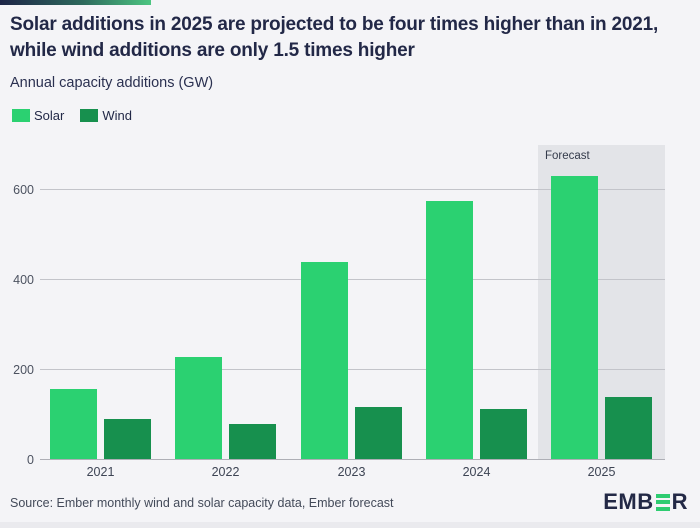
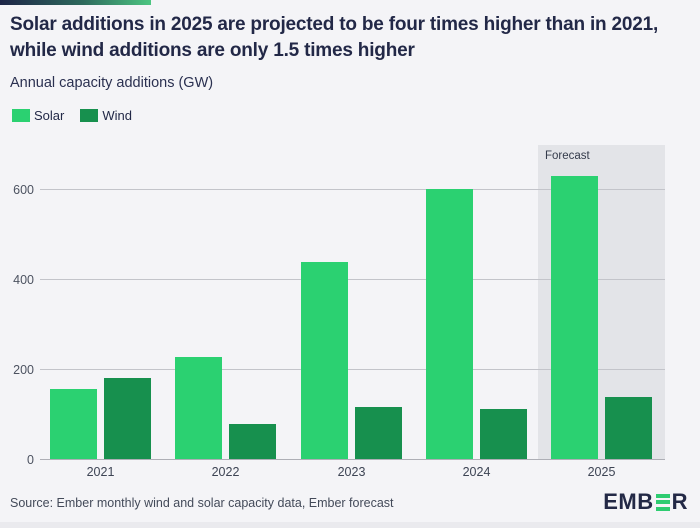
Wind/2021: 90 -> 180
Solar/2024: 570 -> 600
